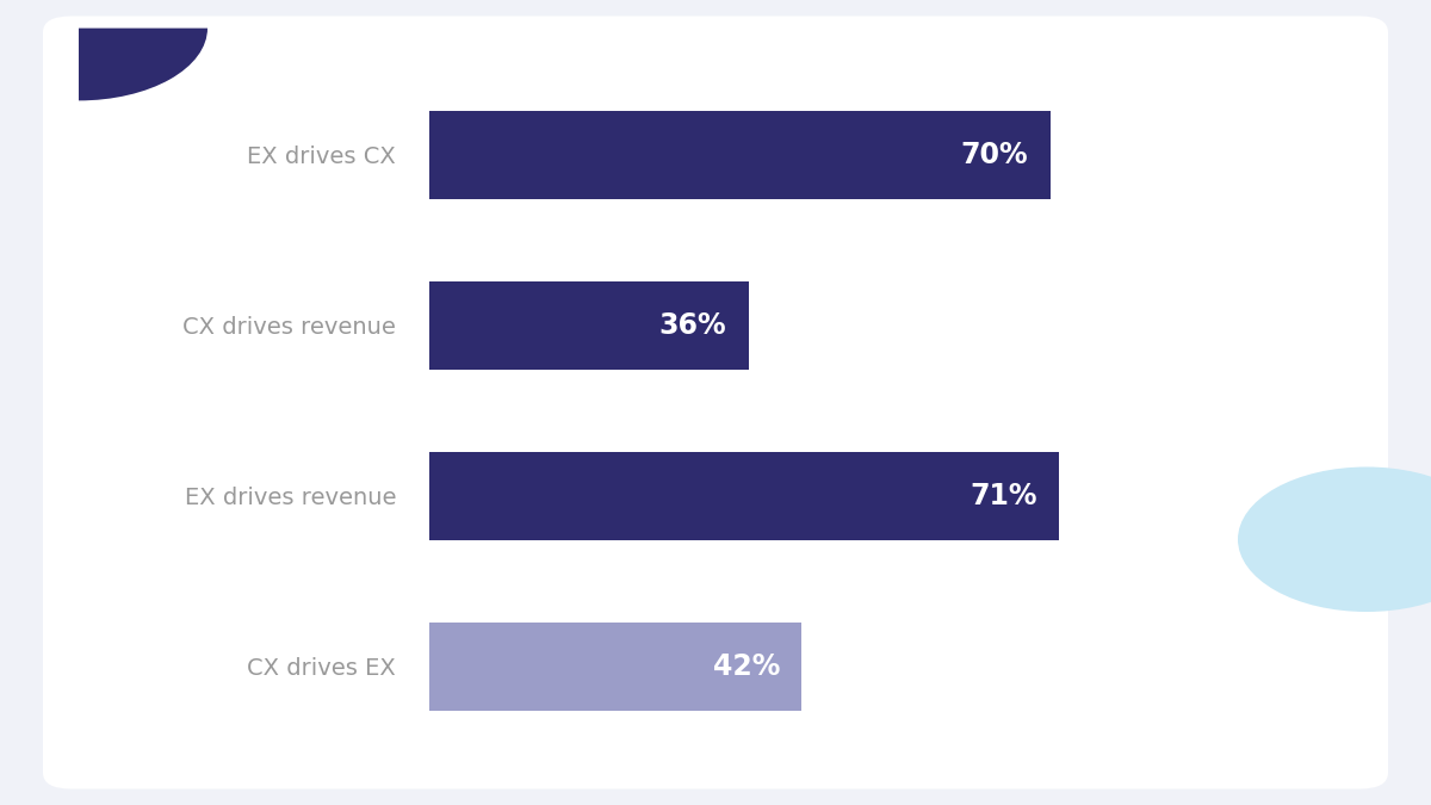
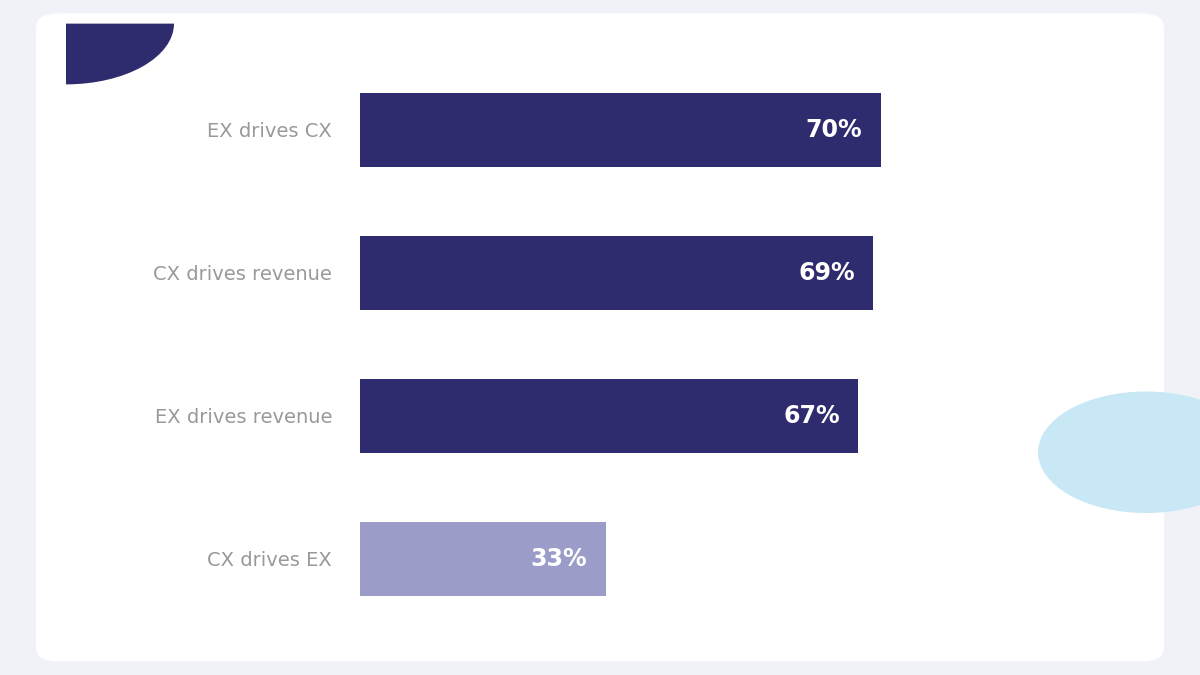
CX drives revenue: 36% -> 69%
EX drives revenue: 71% -> 67%
CX drives EX: 42% -> 33%
